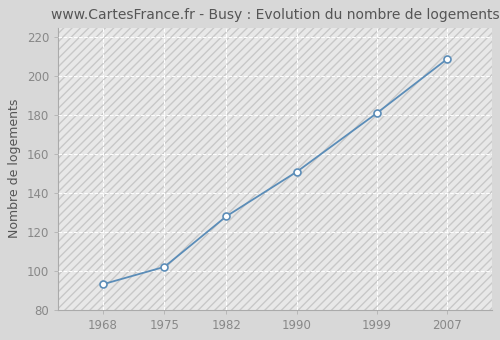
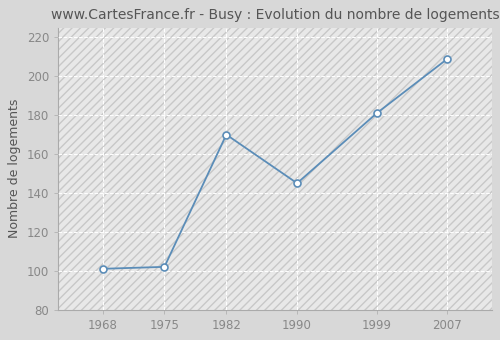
1968: 93 -> 101
1982: 128 -> 170
1990: 151 -> 145
